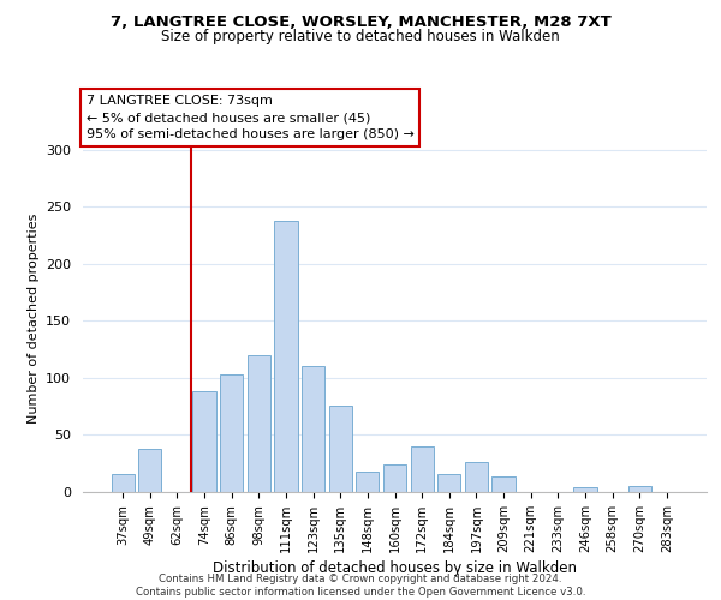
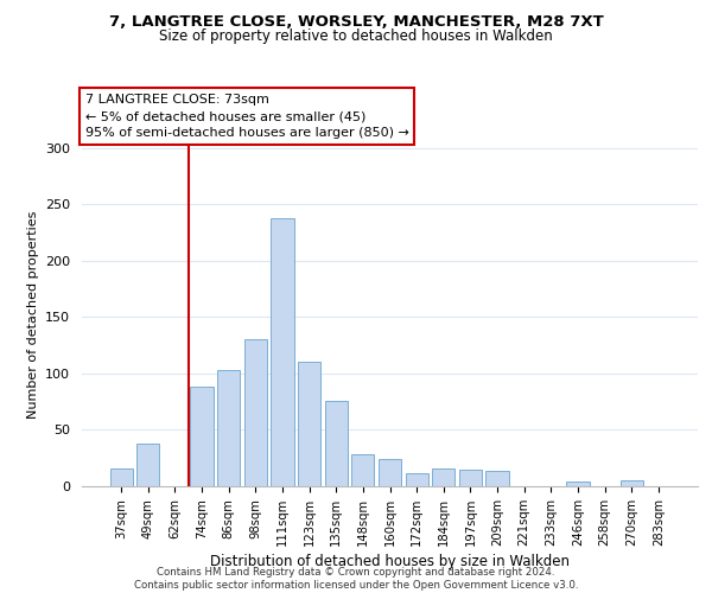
98sqm: 120 -> 130
148sqm: 18 -> 28
172sqm: 40 -> 12
197sqm: 26 -> 15
